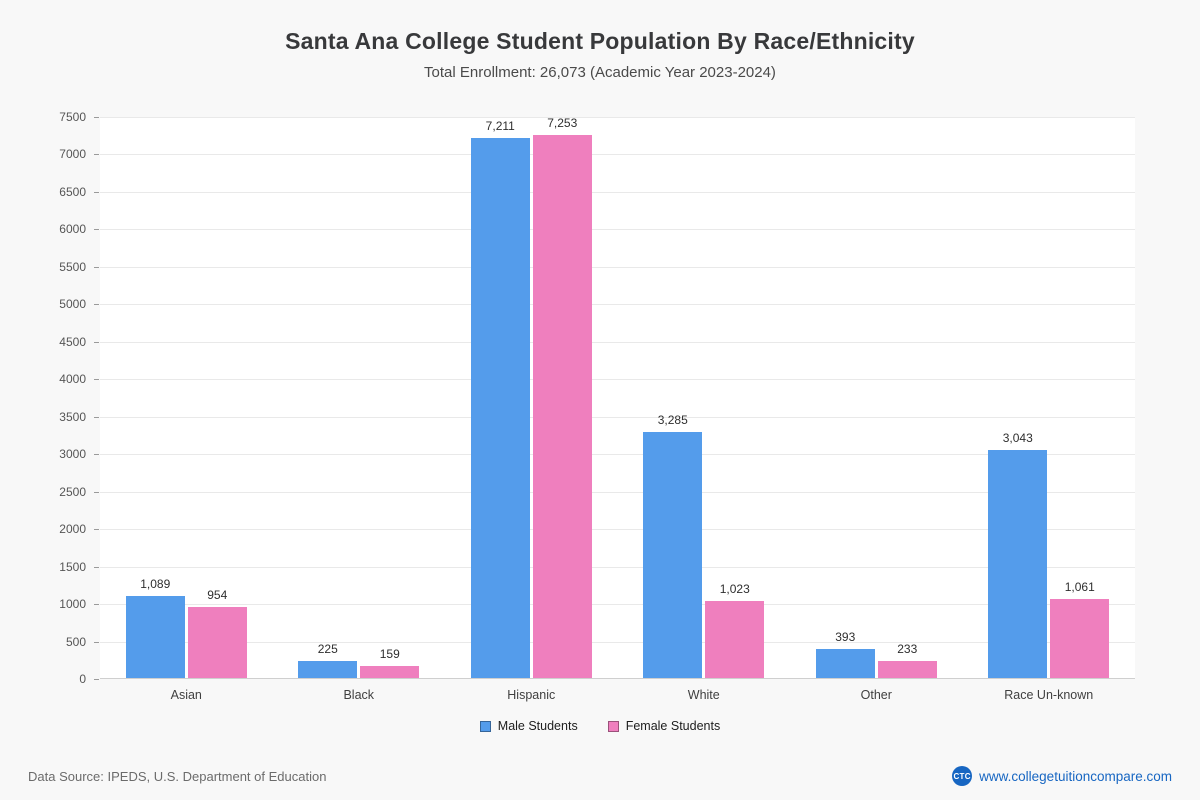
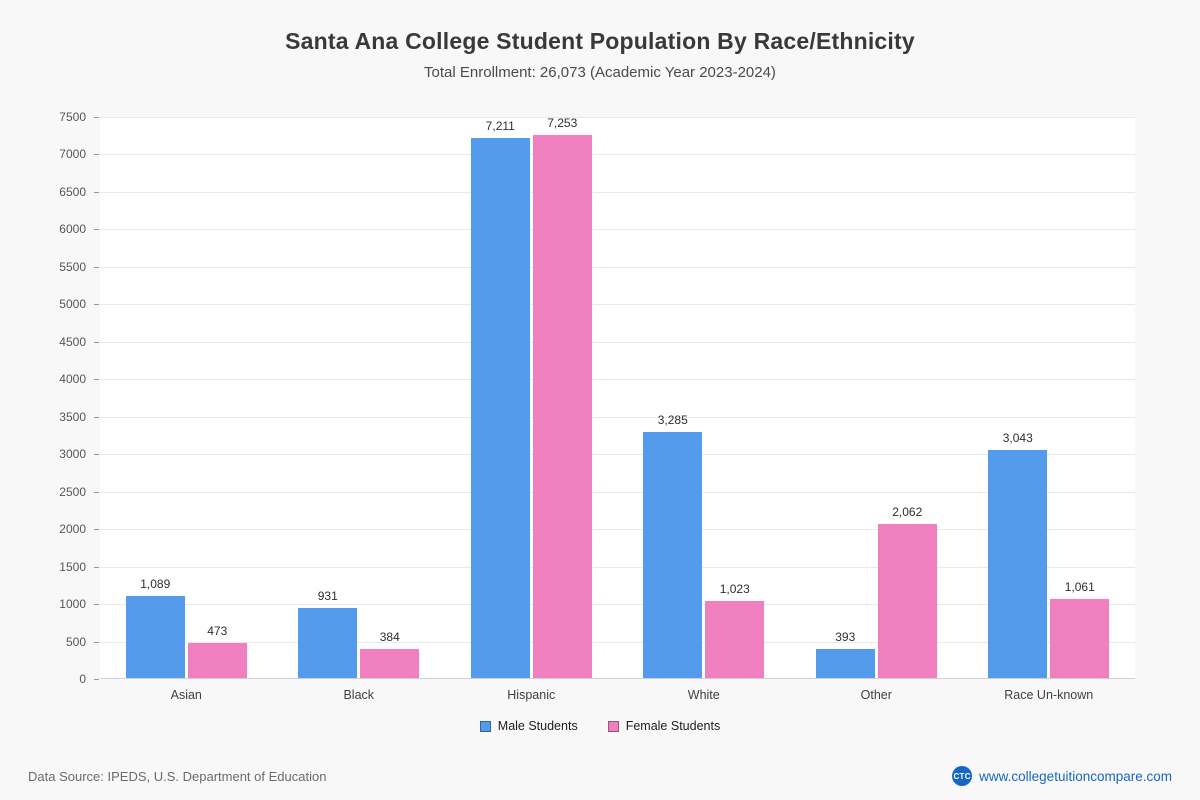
Female Students/Asian: 954 -> 473
Male Students/Black: 225 -> 931
Female Students/Black: 159 -> 384
Female Students/Other: 233 -> 2,062
